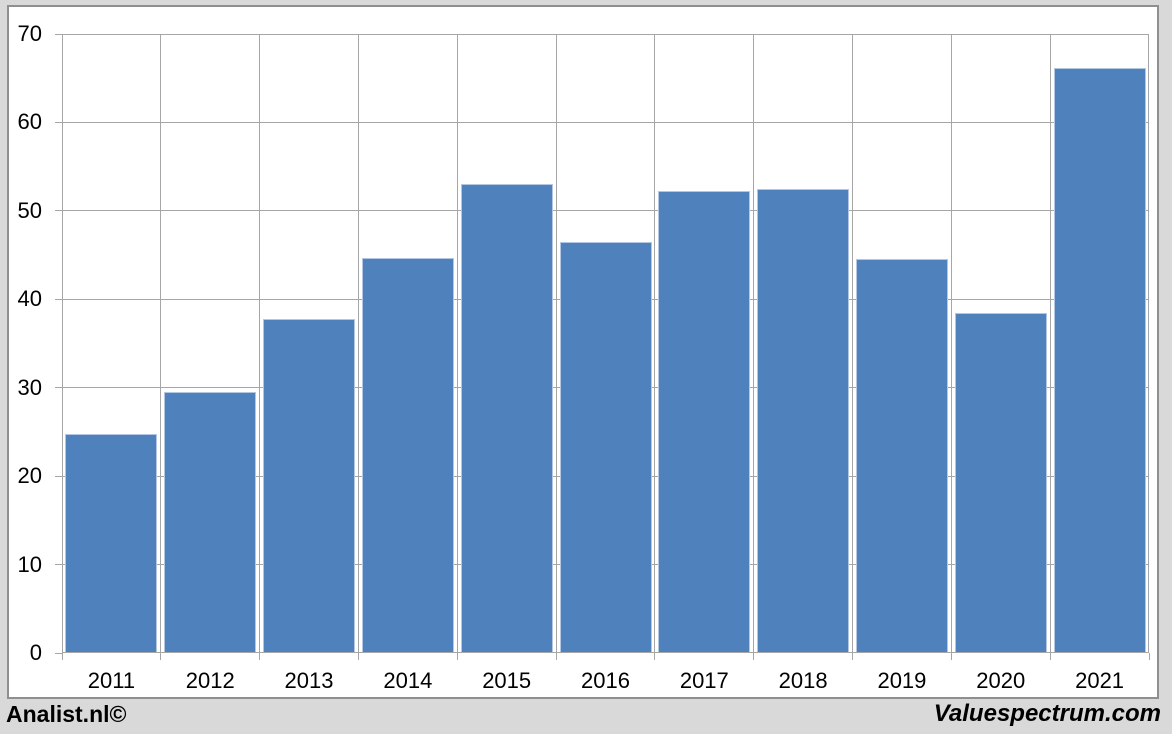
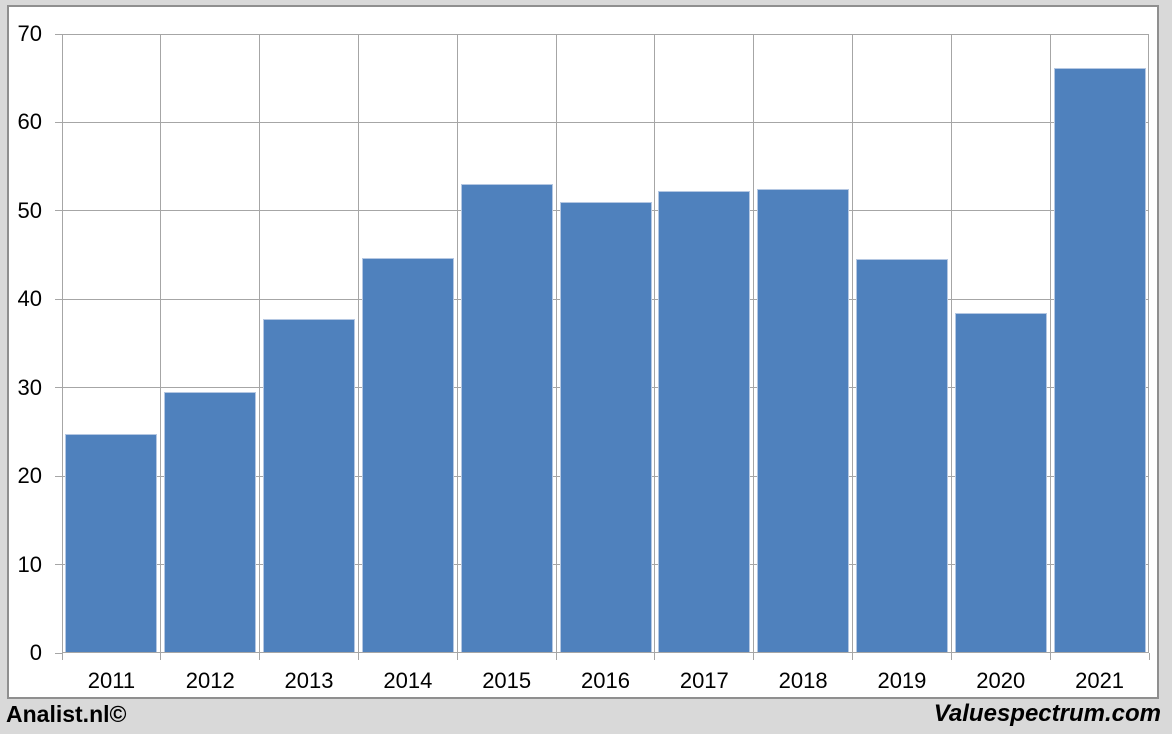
2016: 46 -> 51
